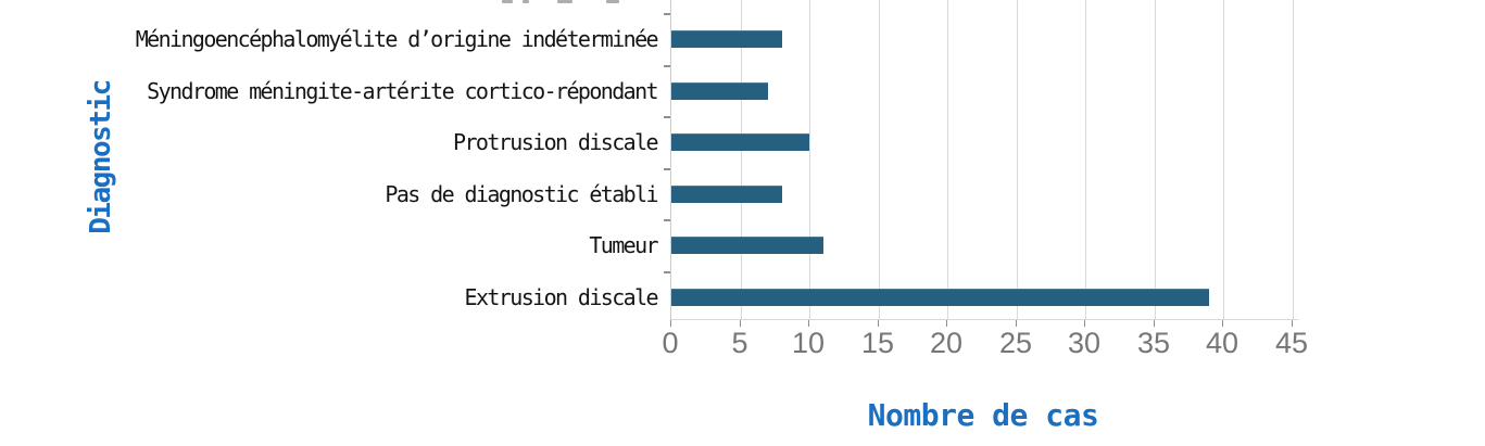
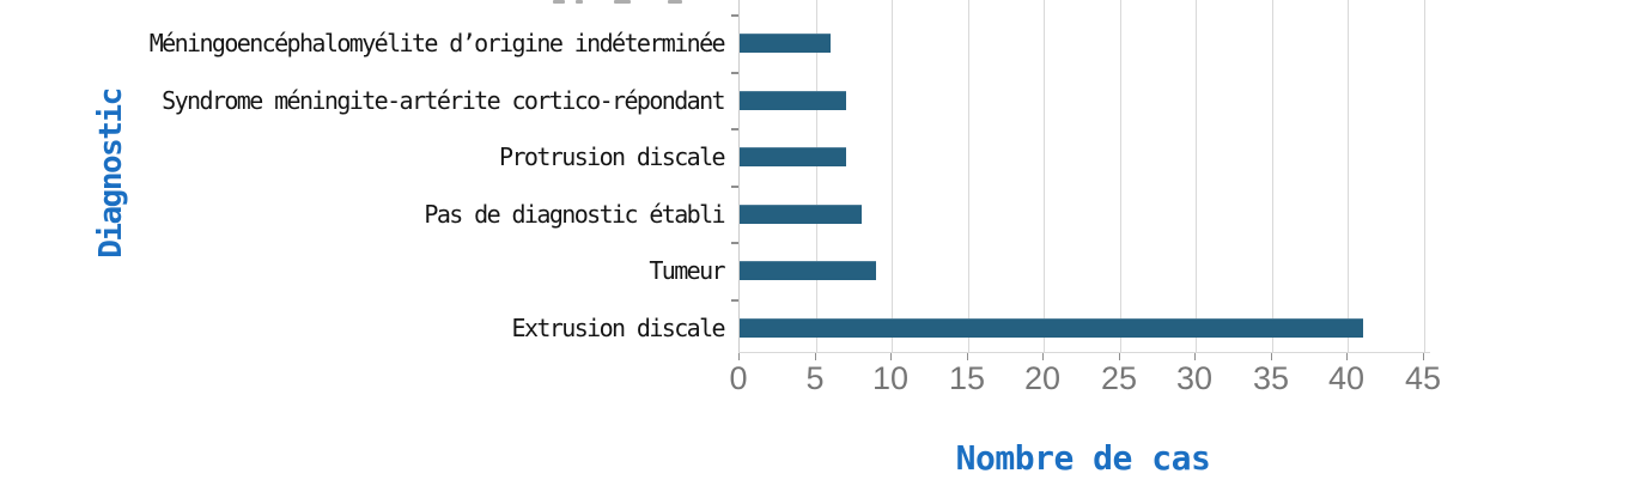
Méningoencéphalomyélite d’origine indéterminée: 8 -> 6
Protrusion discale: 10 -> 7
Tumeur: 11 -> 9
Extrusion discale: 39 -> 41
